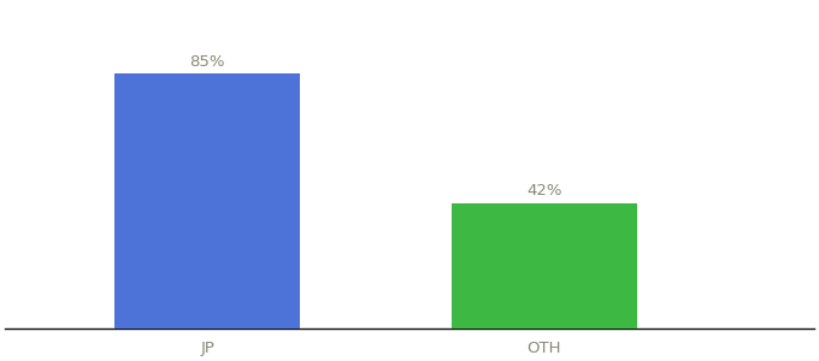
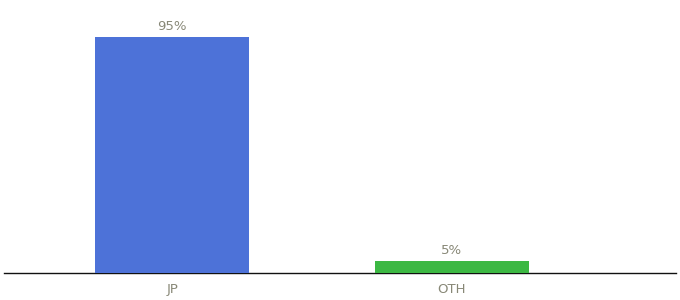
JP: 85% -> 95%
OTH: 42% -> 5%
